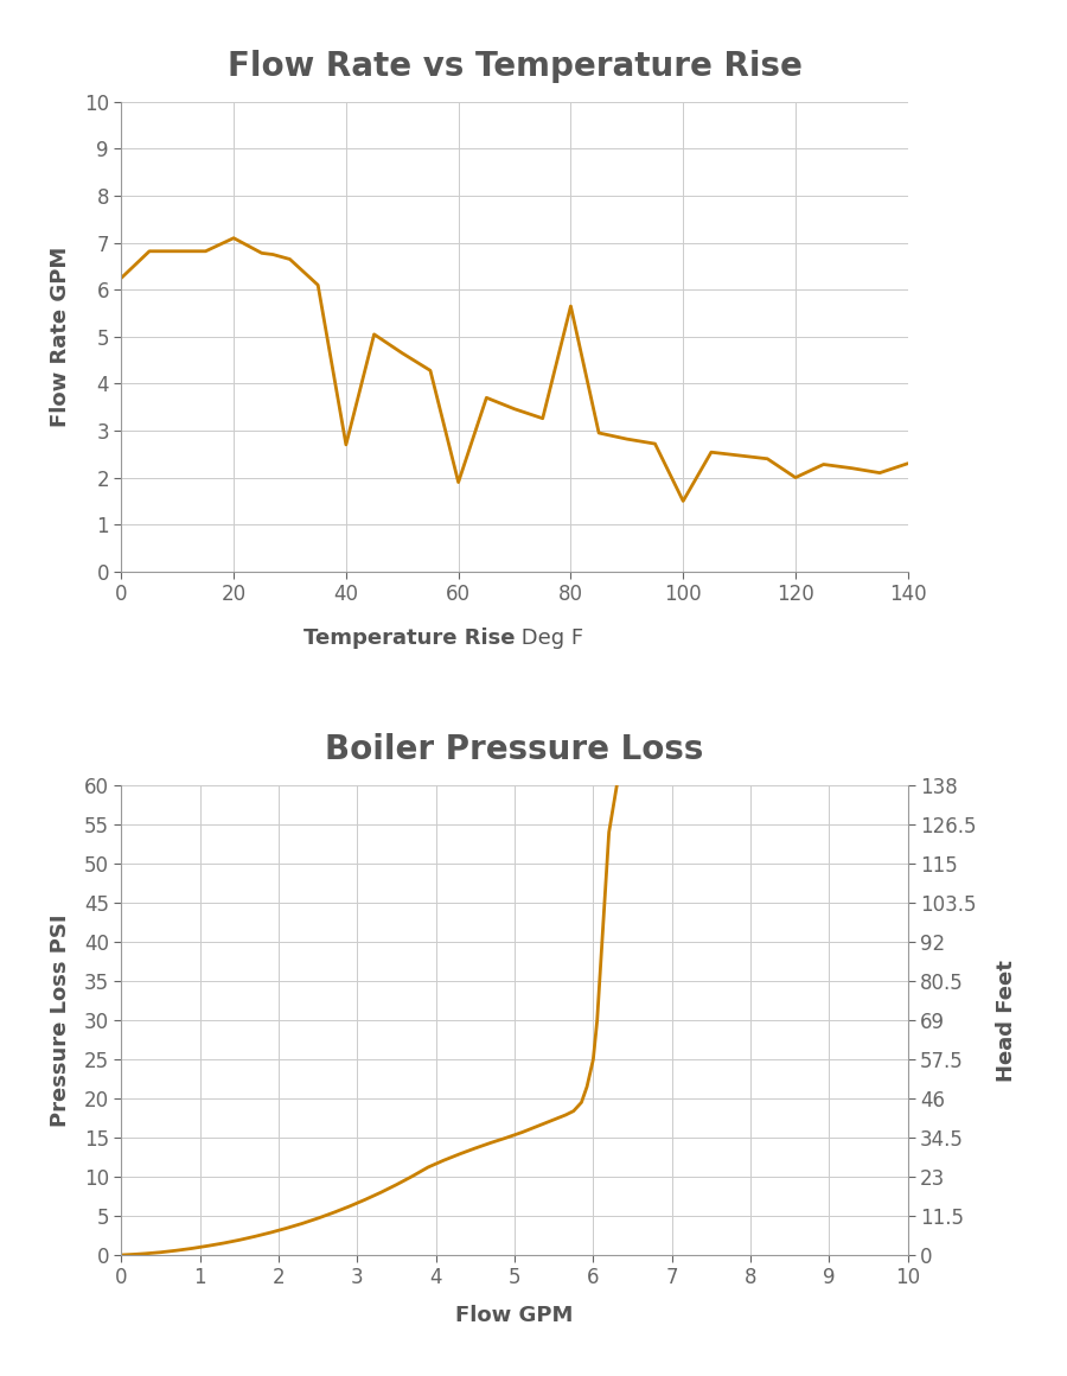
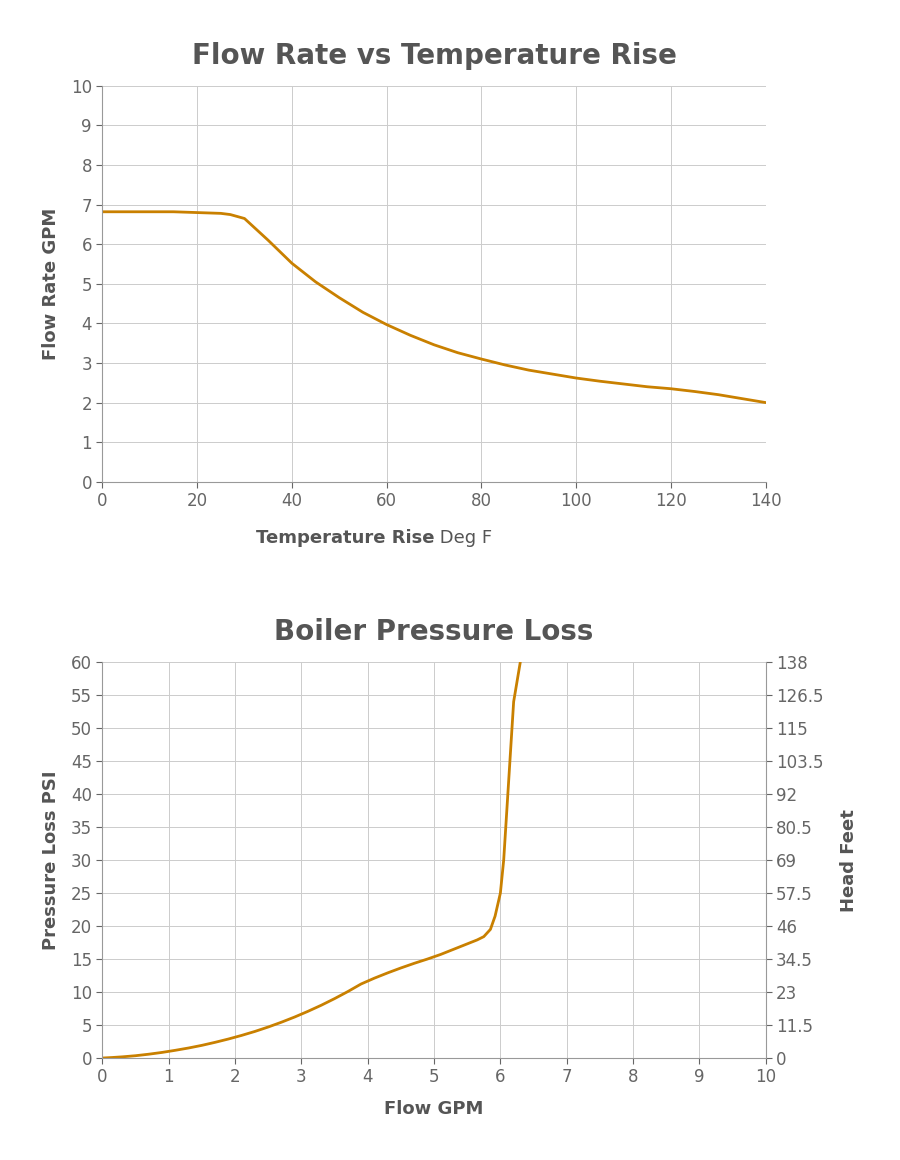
Flow Rate vs Temperature Rise/0: 6.25 -> 6.82
Flow Rate vs Temperature Rise/20: 7.10 -> 6.80
Flow Rate vs Temperature Rise/40: 2.70 -> 5.52
Flow Rate vs Temperature Rise/60: 1.90 -> 3.97
Flow Rate vs Temperature Rise/80: 5.65 -> 3.10
Flow Rate vs Temperature Rise/100: 1.50 -> 2.62
Flow Rate vs Temperature Rise/120: 2.00 -> 2.35
Flow Rate vs Temperature Rise/140: 2.30 -> 2.00
